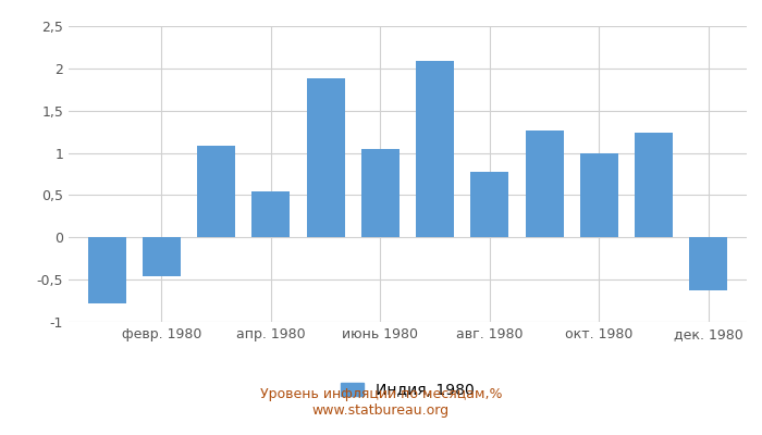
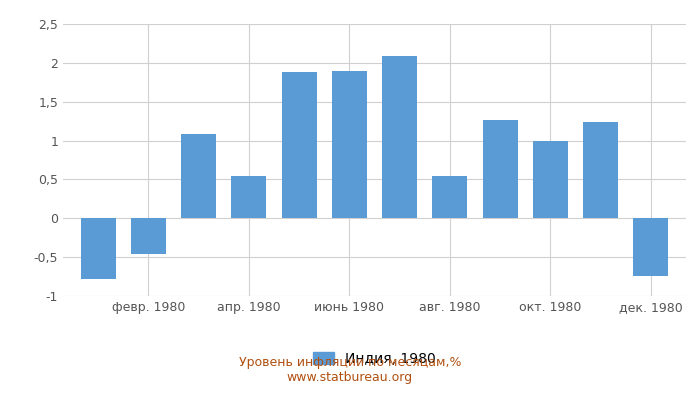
июнь 1980: 1,05 -> 1,90
авг. 1980: 0,77 -> 0,54
дек. 1980: -0,63 -> -0,74
